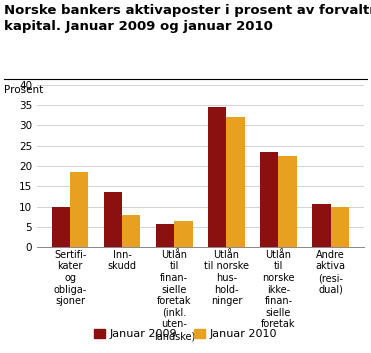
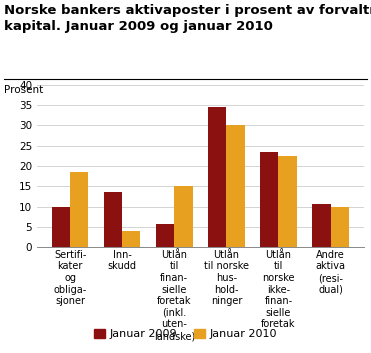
Januar 2010/Inn- skudd: 8.0 -> 4.0
Januar 2010/Utlån til finan- sielle foretak (inkl. uten- landske): 6.5 -> 15.0
Januar 2010/Utlån til norske hus- hold- ninger: 32.0 -> 30.0
